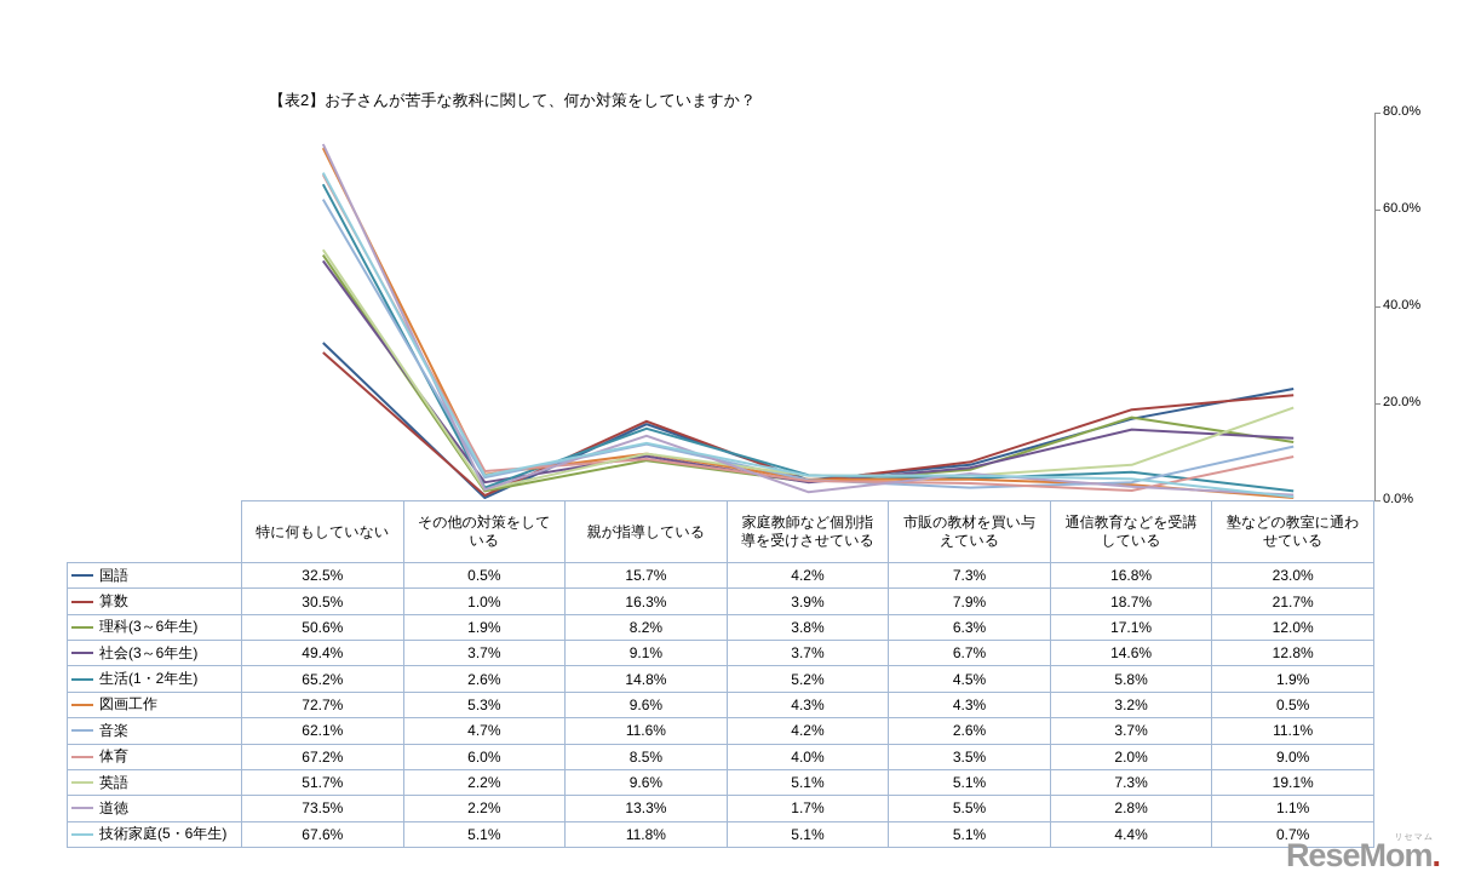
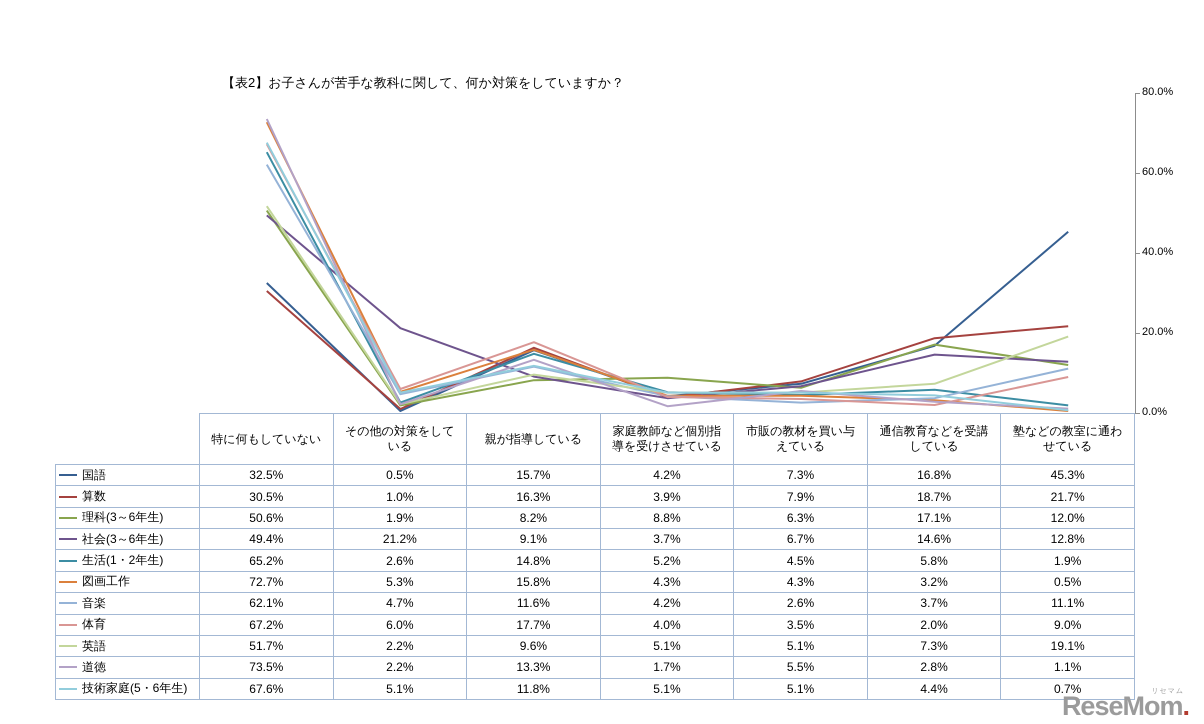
社会(3～6年生)/その他の対策をしている: 3.7% -> 21.2%
図画工作/親が指導している: 9.6% -> 15.8%
体育/親が指導している: 8.5% -> 17.7%
理科(3～6年生)/家庭教師など個別指導を受けさせている: 3.8% -> 8.8%
国語/塾などの教室に通わせている: 23.0% -> 45.3%
